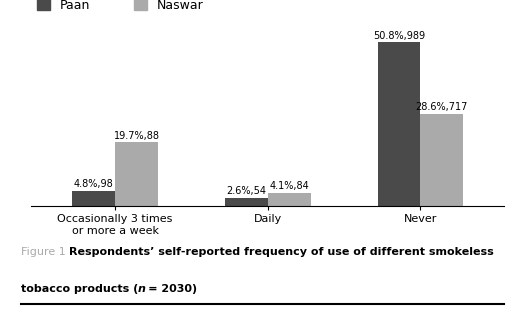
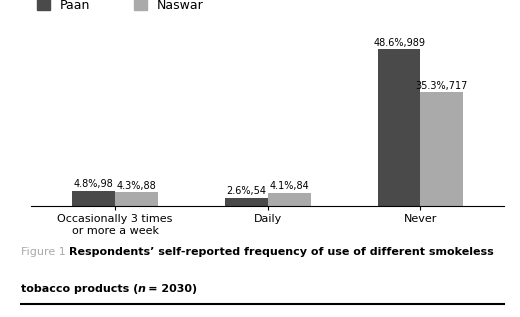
Naswar/Occasionally 3 times or more a week: 19.7 -> 4.3
Paan/Never: 50.8 -> 48.6
Naswar/Never: 28.6 -> 35.3
